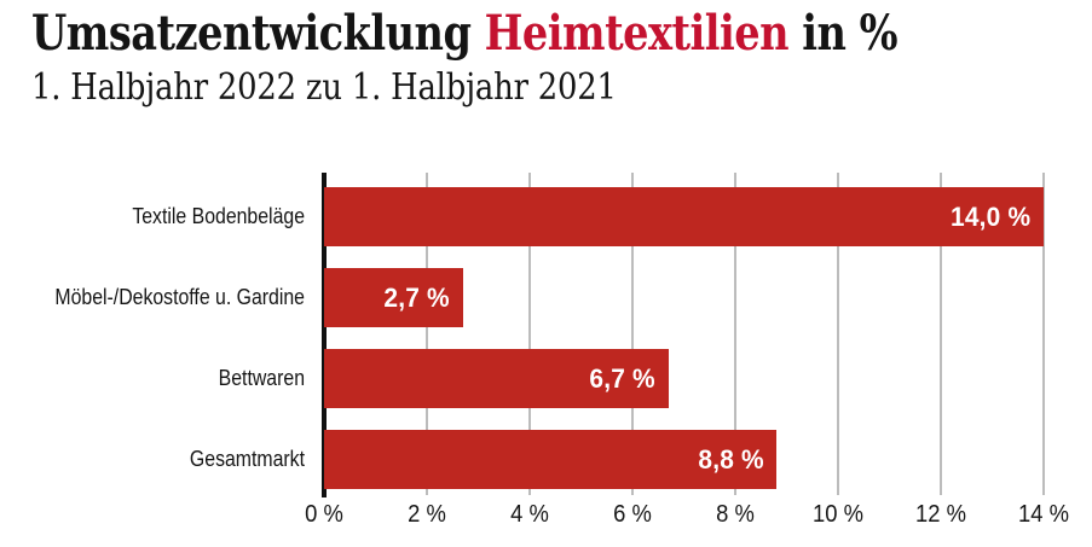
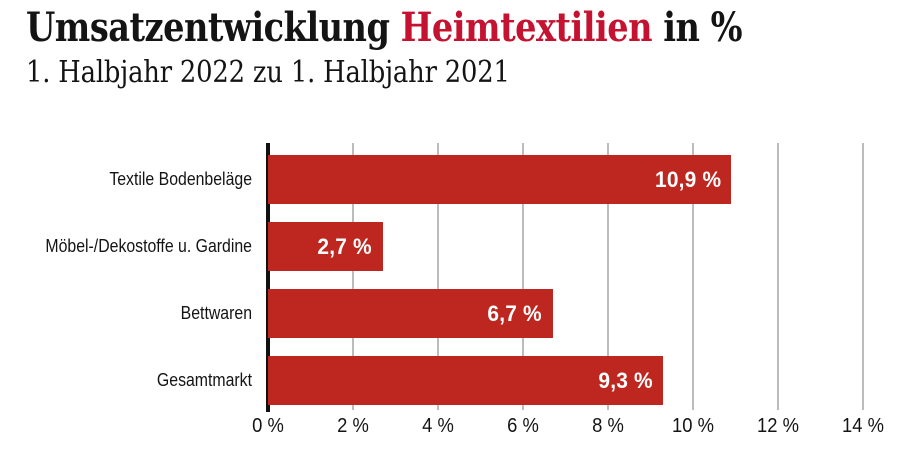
Textile Bodenbeläge: 14,0 -> 10,9
Gesamtmarkt: 8,8 -> 9,3
